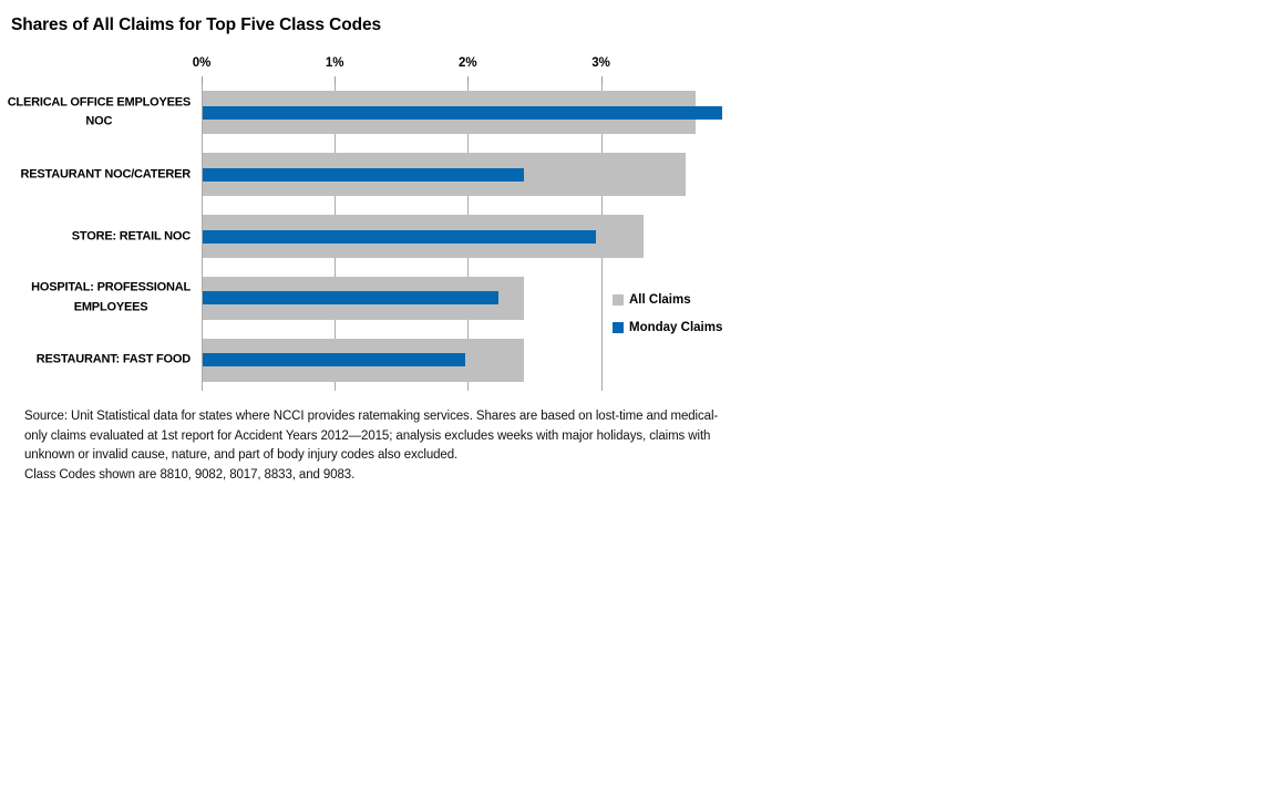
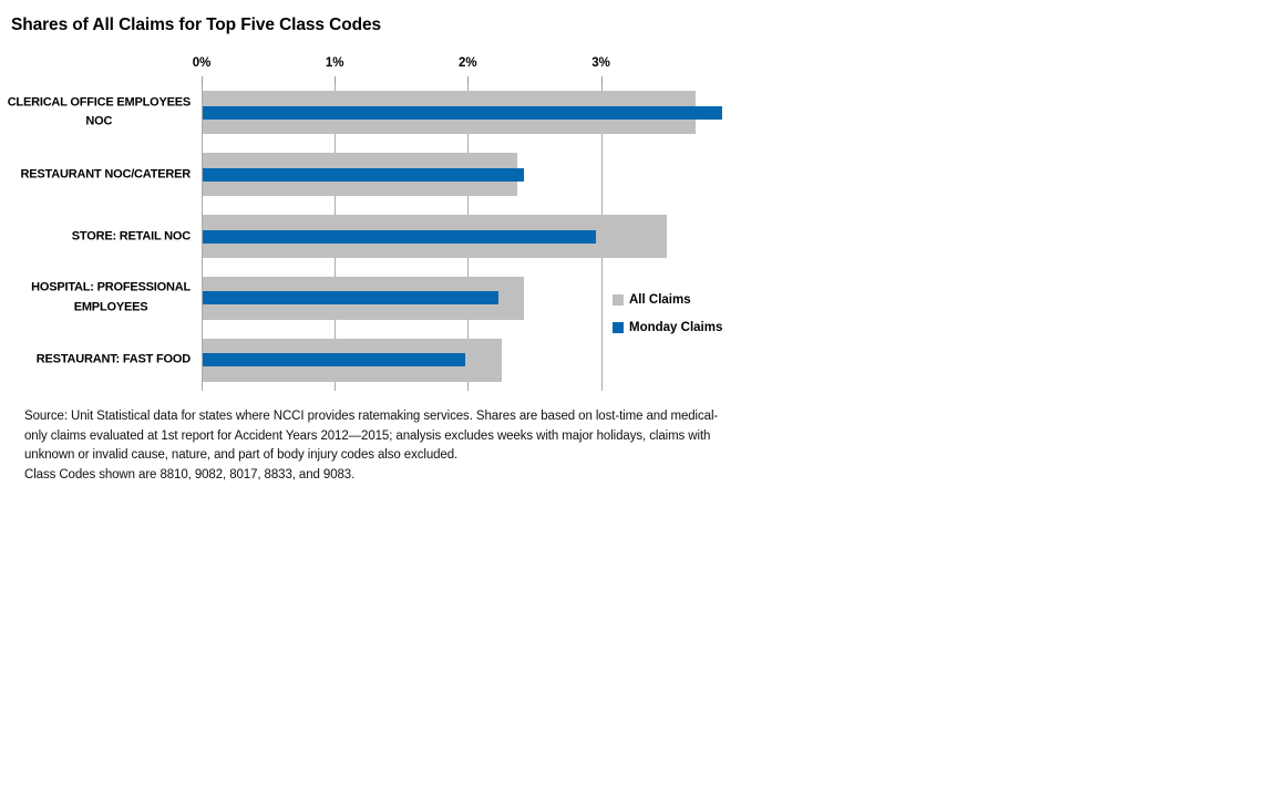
All Claims/RESTAURANT NOC/CATERER: 3.63% -> 2.36%
All Claims/STORE: RETAIL NOC: 3.31% -> 3.49%
All Claims/RESTAURANT: FAST FOOD: 2.41% -> 2.25%
